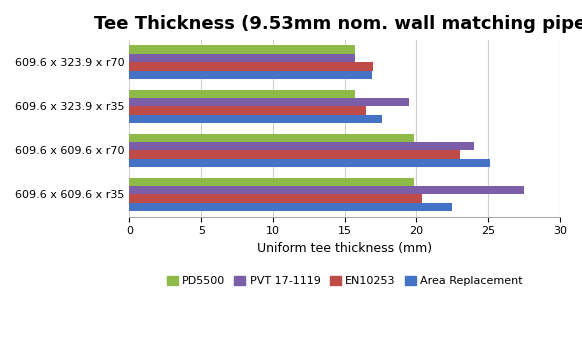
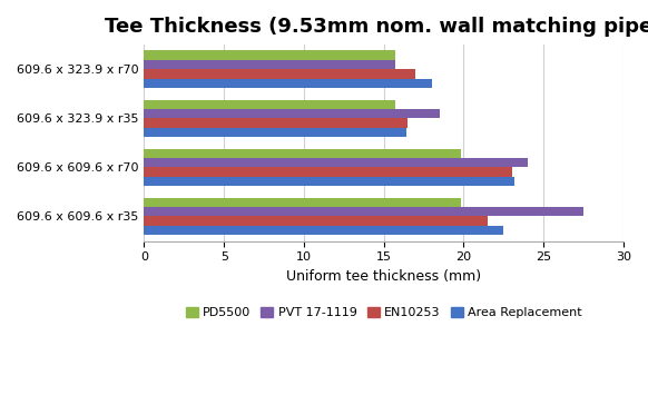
Area Replacement/609.6 x 323.9 x r70: 16.9 -> 18.0
PVT 17-1119/609.6 x 323.9 x r35: 19.5 -> 18.5
Area Replacement/609.6 x 323.9 x r35: 17.6 -> 16.4
Area Replacement/609.6 x 609.6 x r70: 25.1 -> 23.2
EN10253/609.6 x 609.6 x r35: 20.4 -> 21.5
